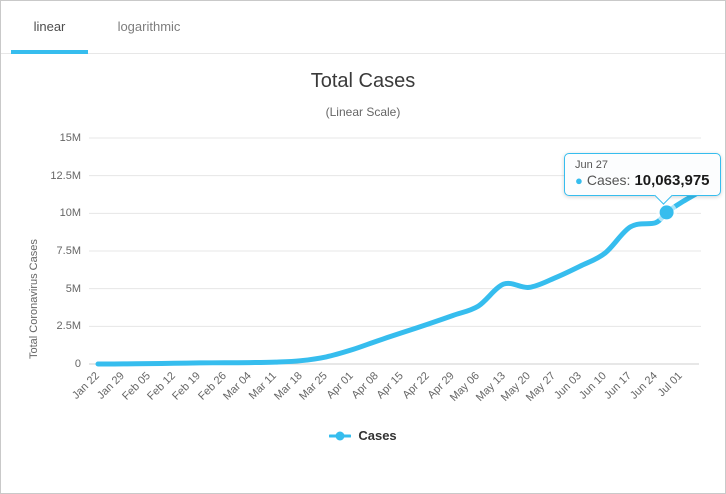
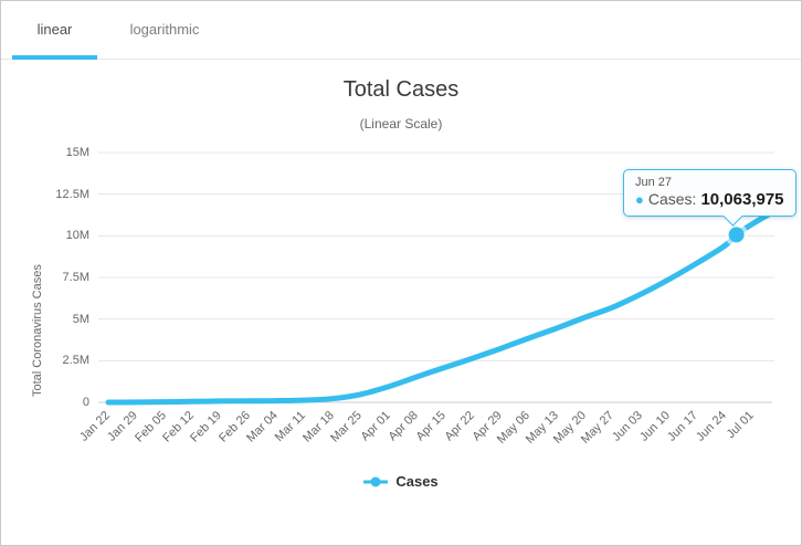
May 13: 5.3M -> 4.4M
Jun 17: 9.1M -> 8.3M
